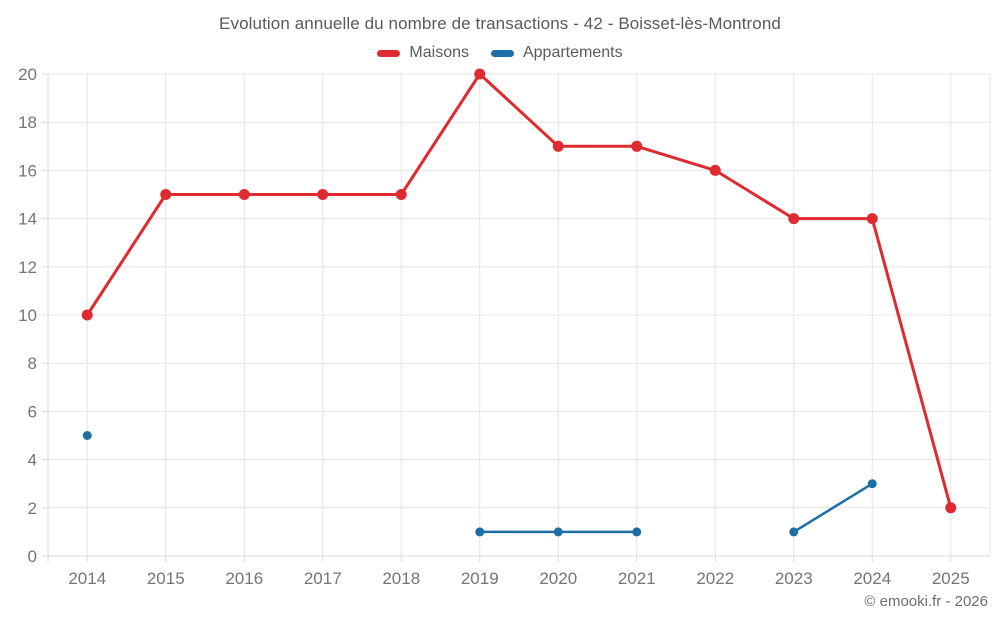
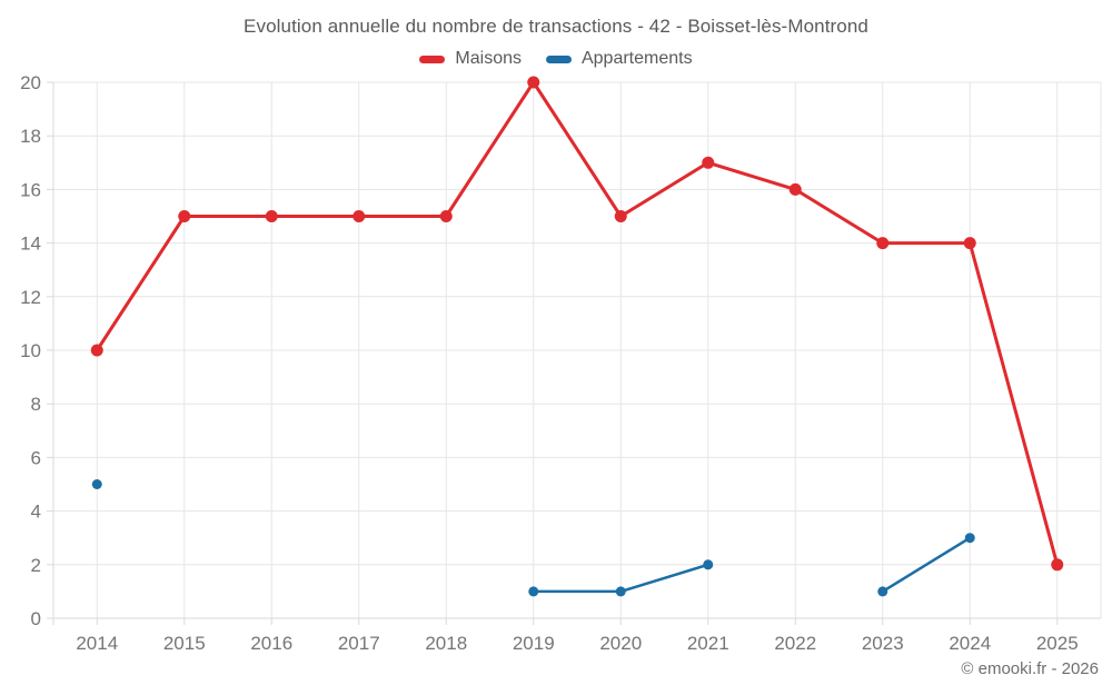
Maisons/2020: 17 -> 15
Appartements/2021: 1 -> 2
